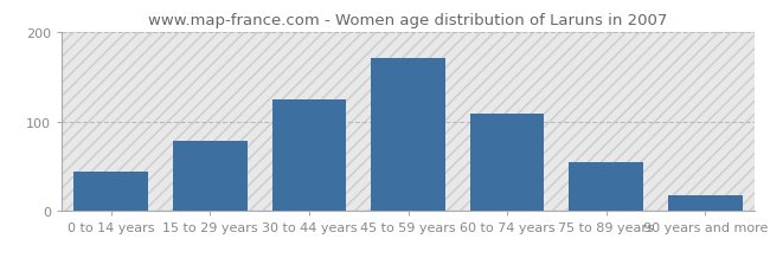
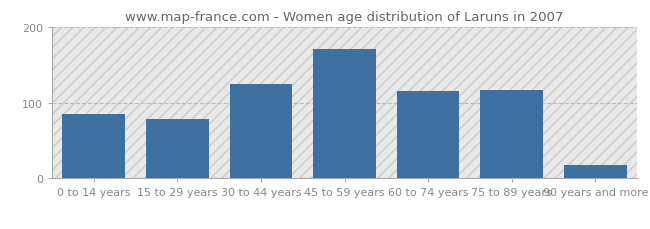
0 to 14 years: 44 -> 85
60 to 74 years: 108 -> 115
75 to 89 years: 54 -> 117
